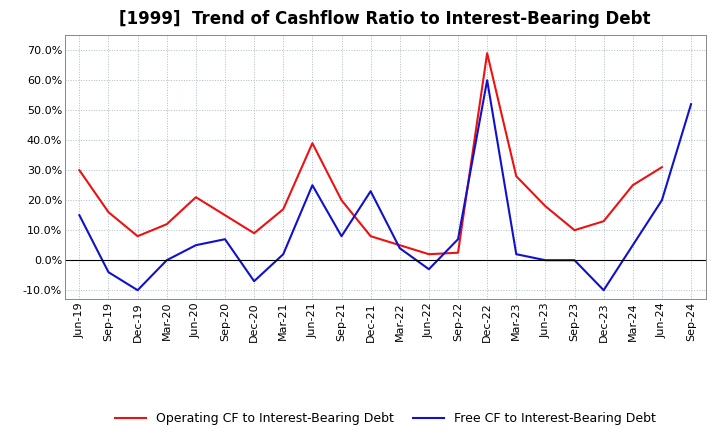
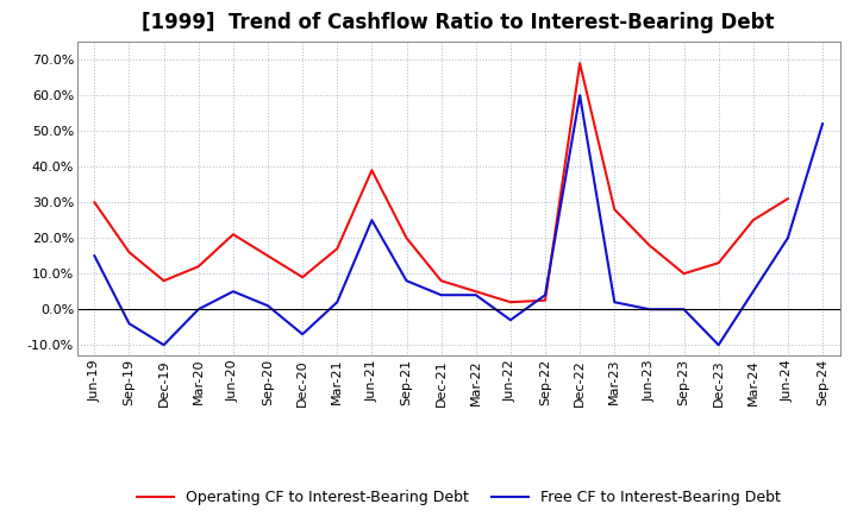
Free CF to Interest-Bearing Debt/Sep-20: 7% -> 1%
Free CF to Interest-Bearing Debt/Dec-21: 23% -> 4%
Free CF to Interest-Bearing Debt/Sep-22: 7% -> 4%
